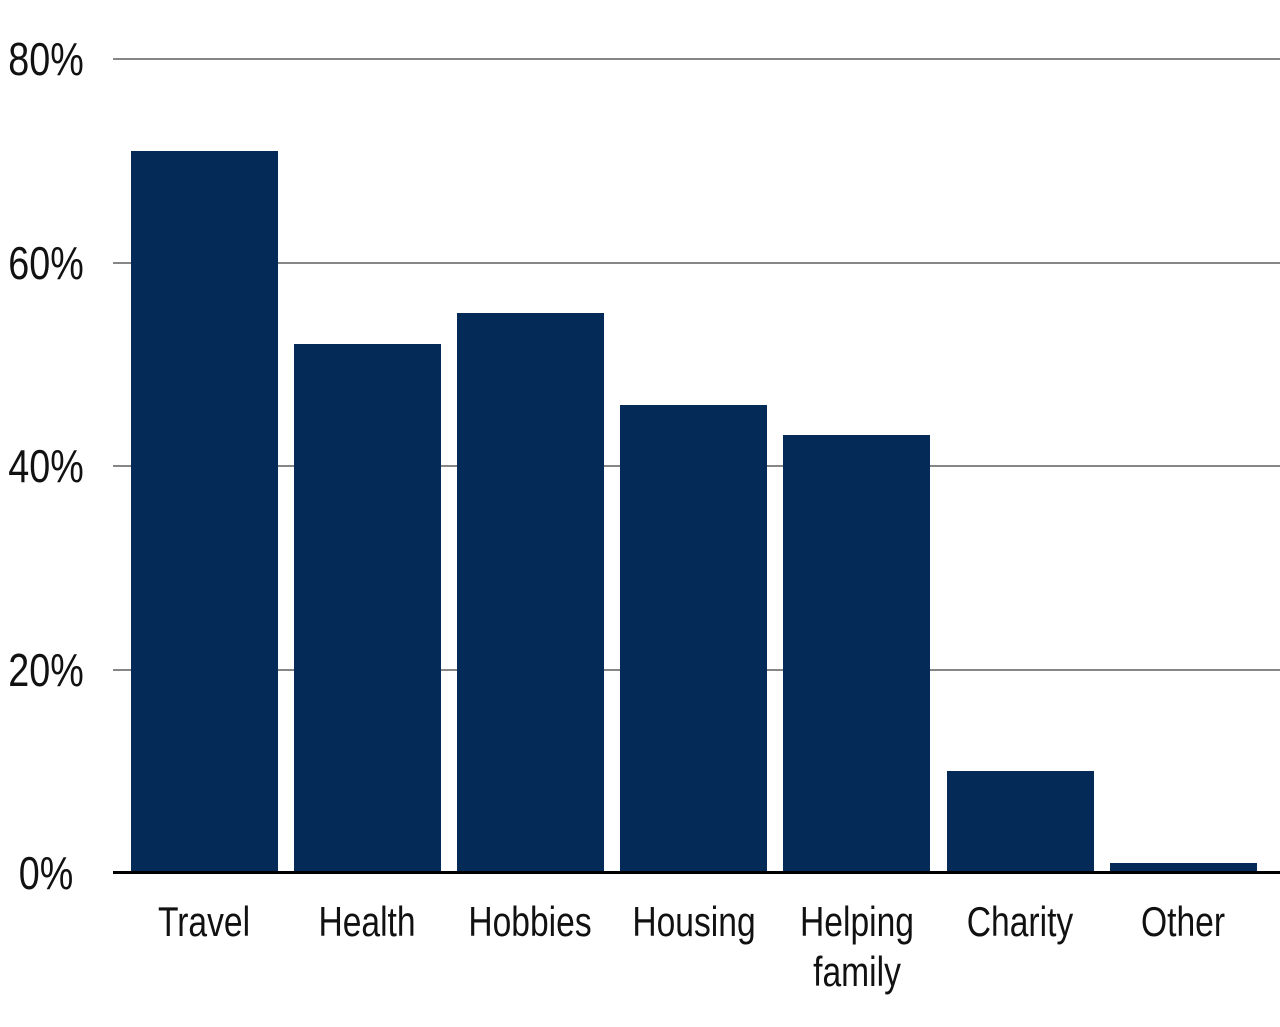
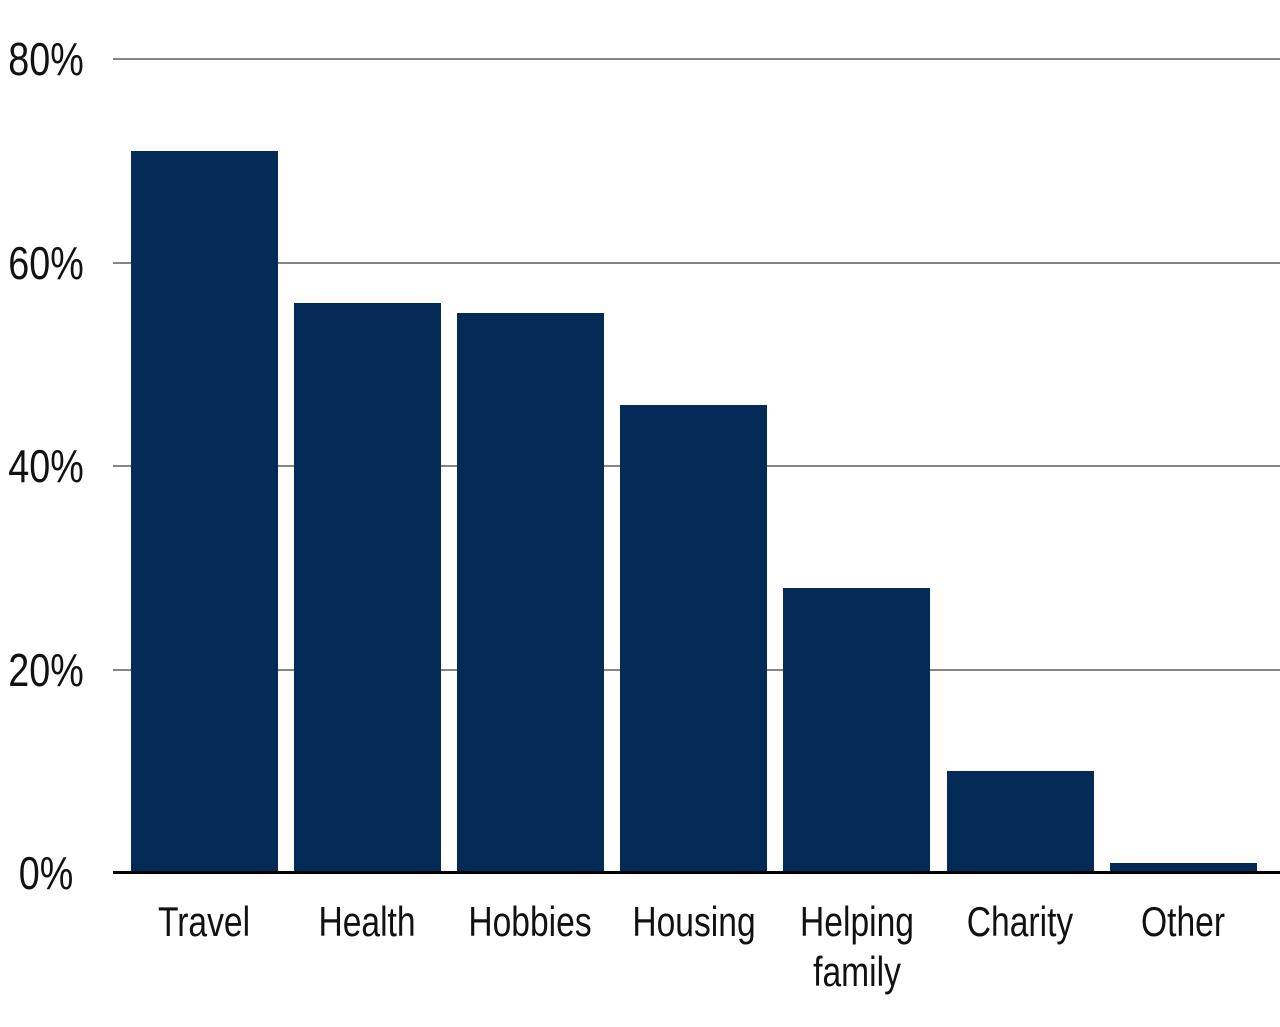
Health: 52% -> 56%
Helping family: 43% -> 28%
